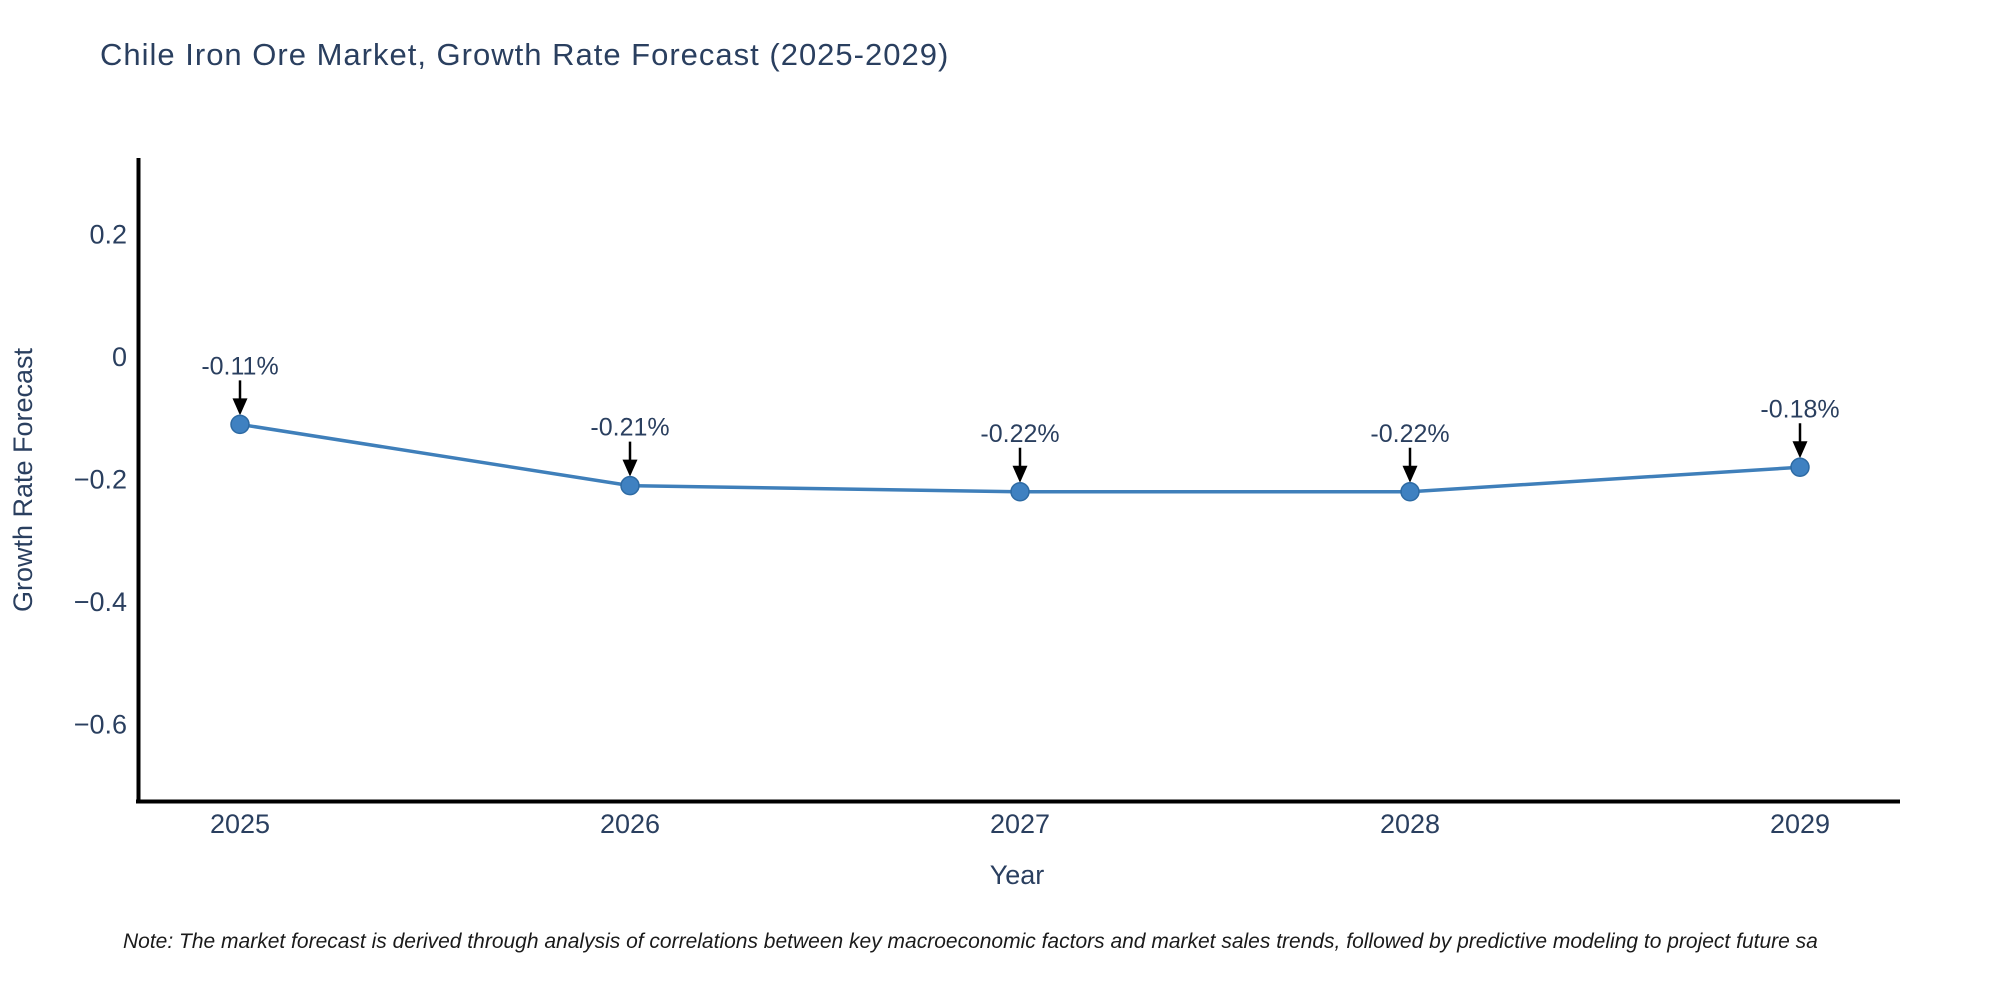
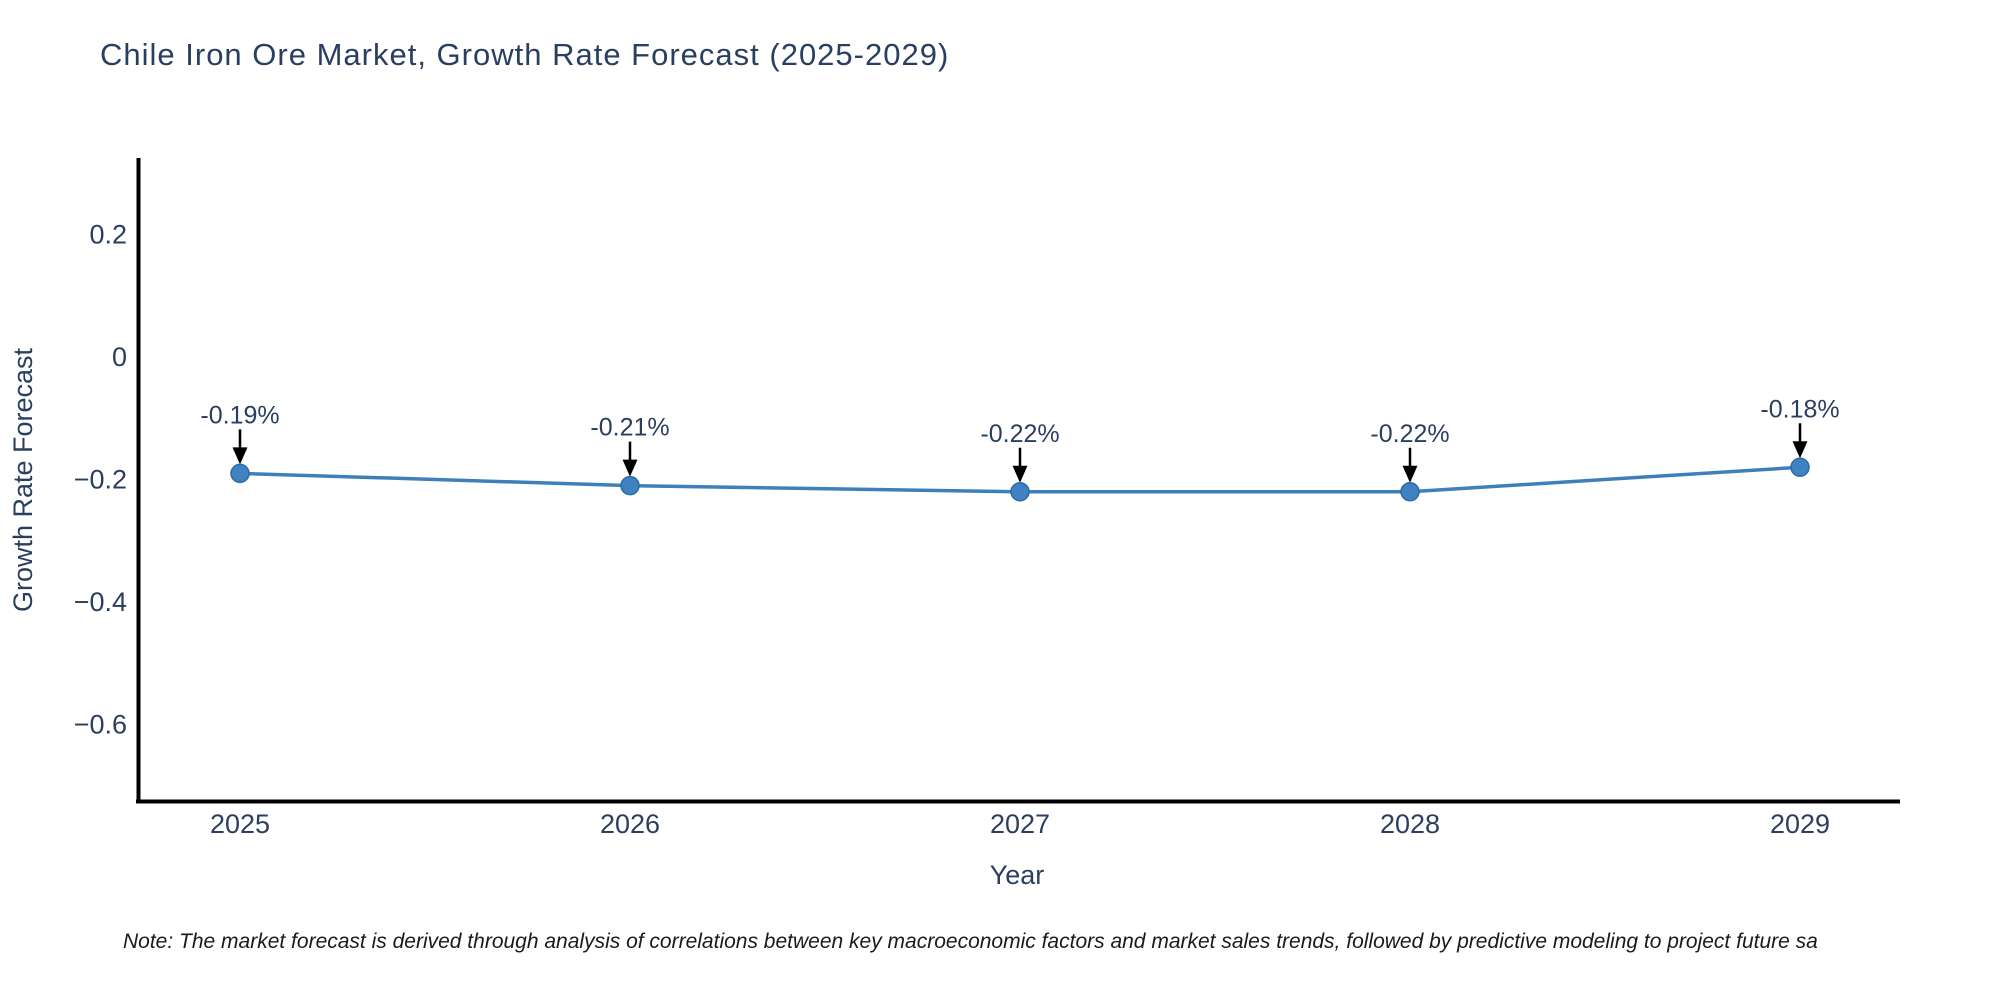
2025: -0.11% -> -0.19%
